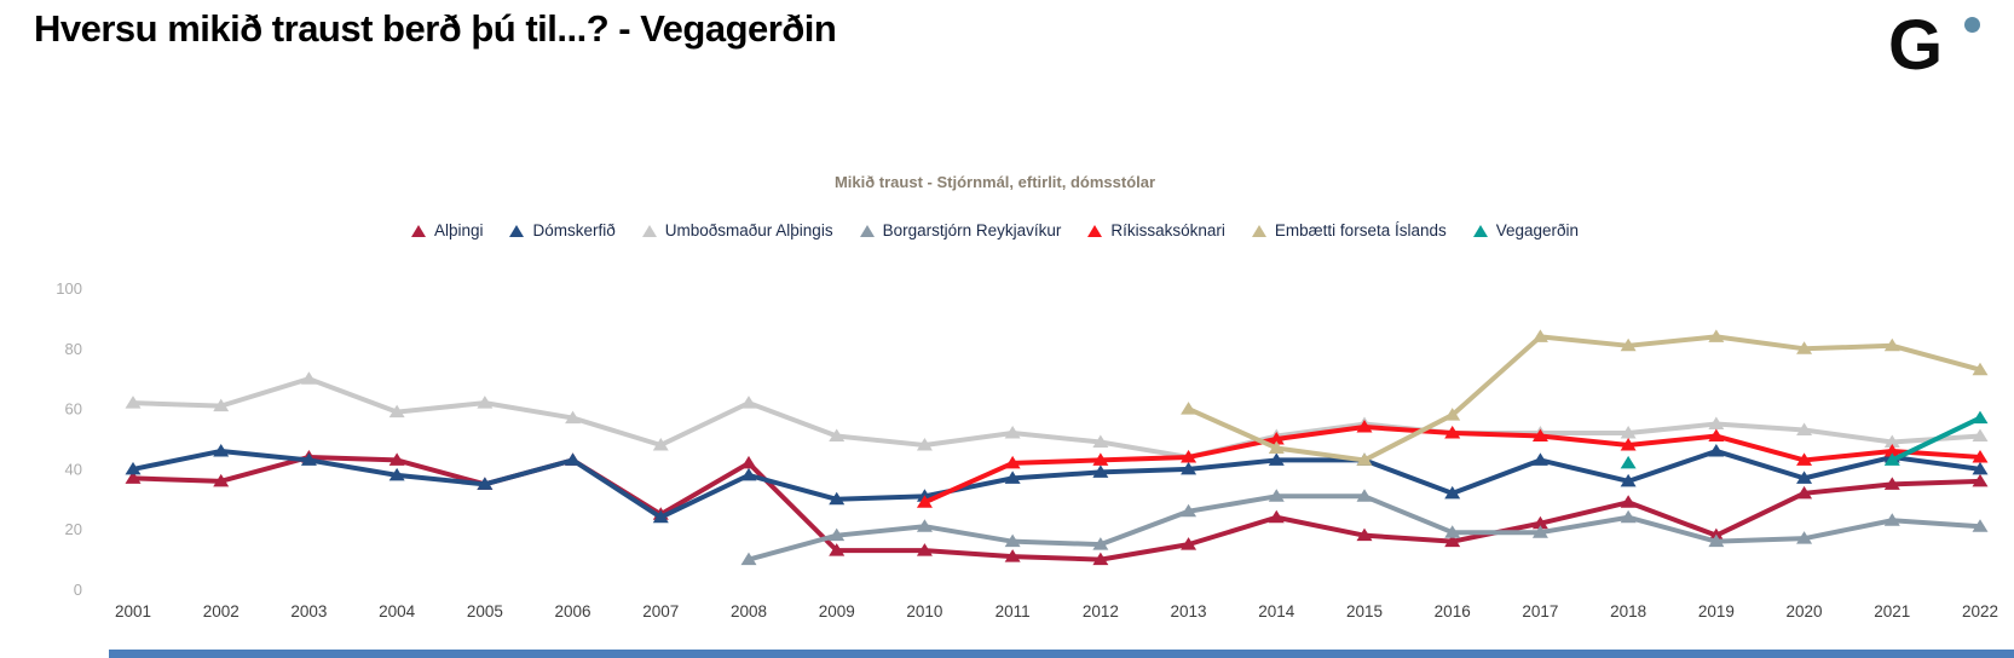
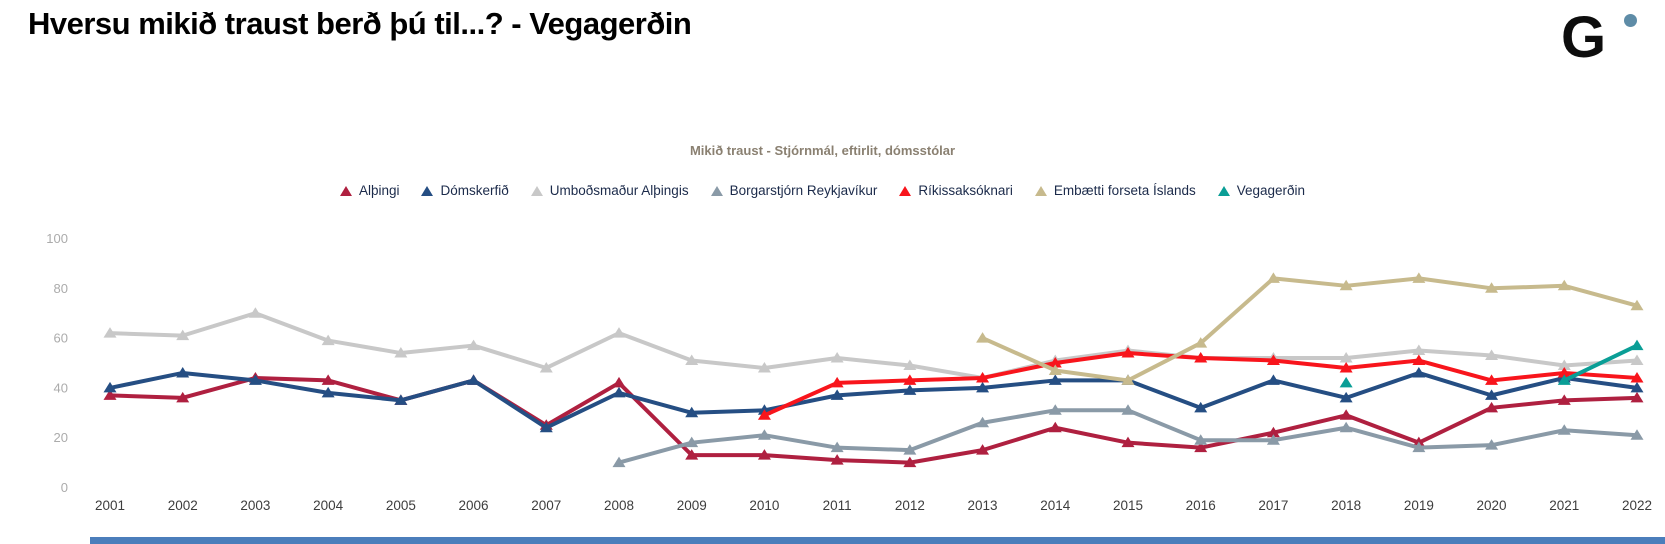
Umboðsmaður Alþingis/2005: 62 -> 54
